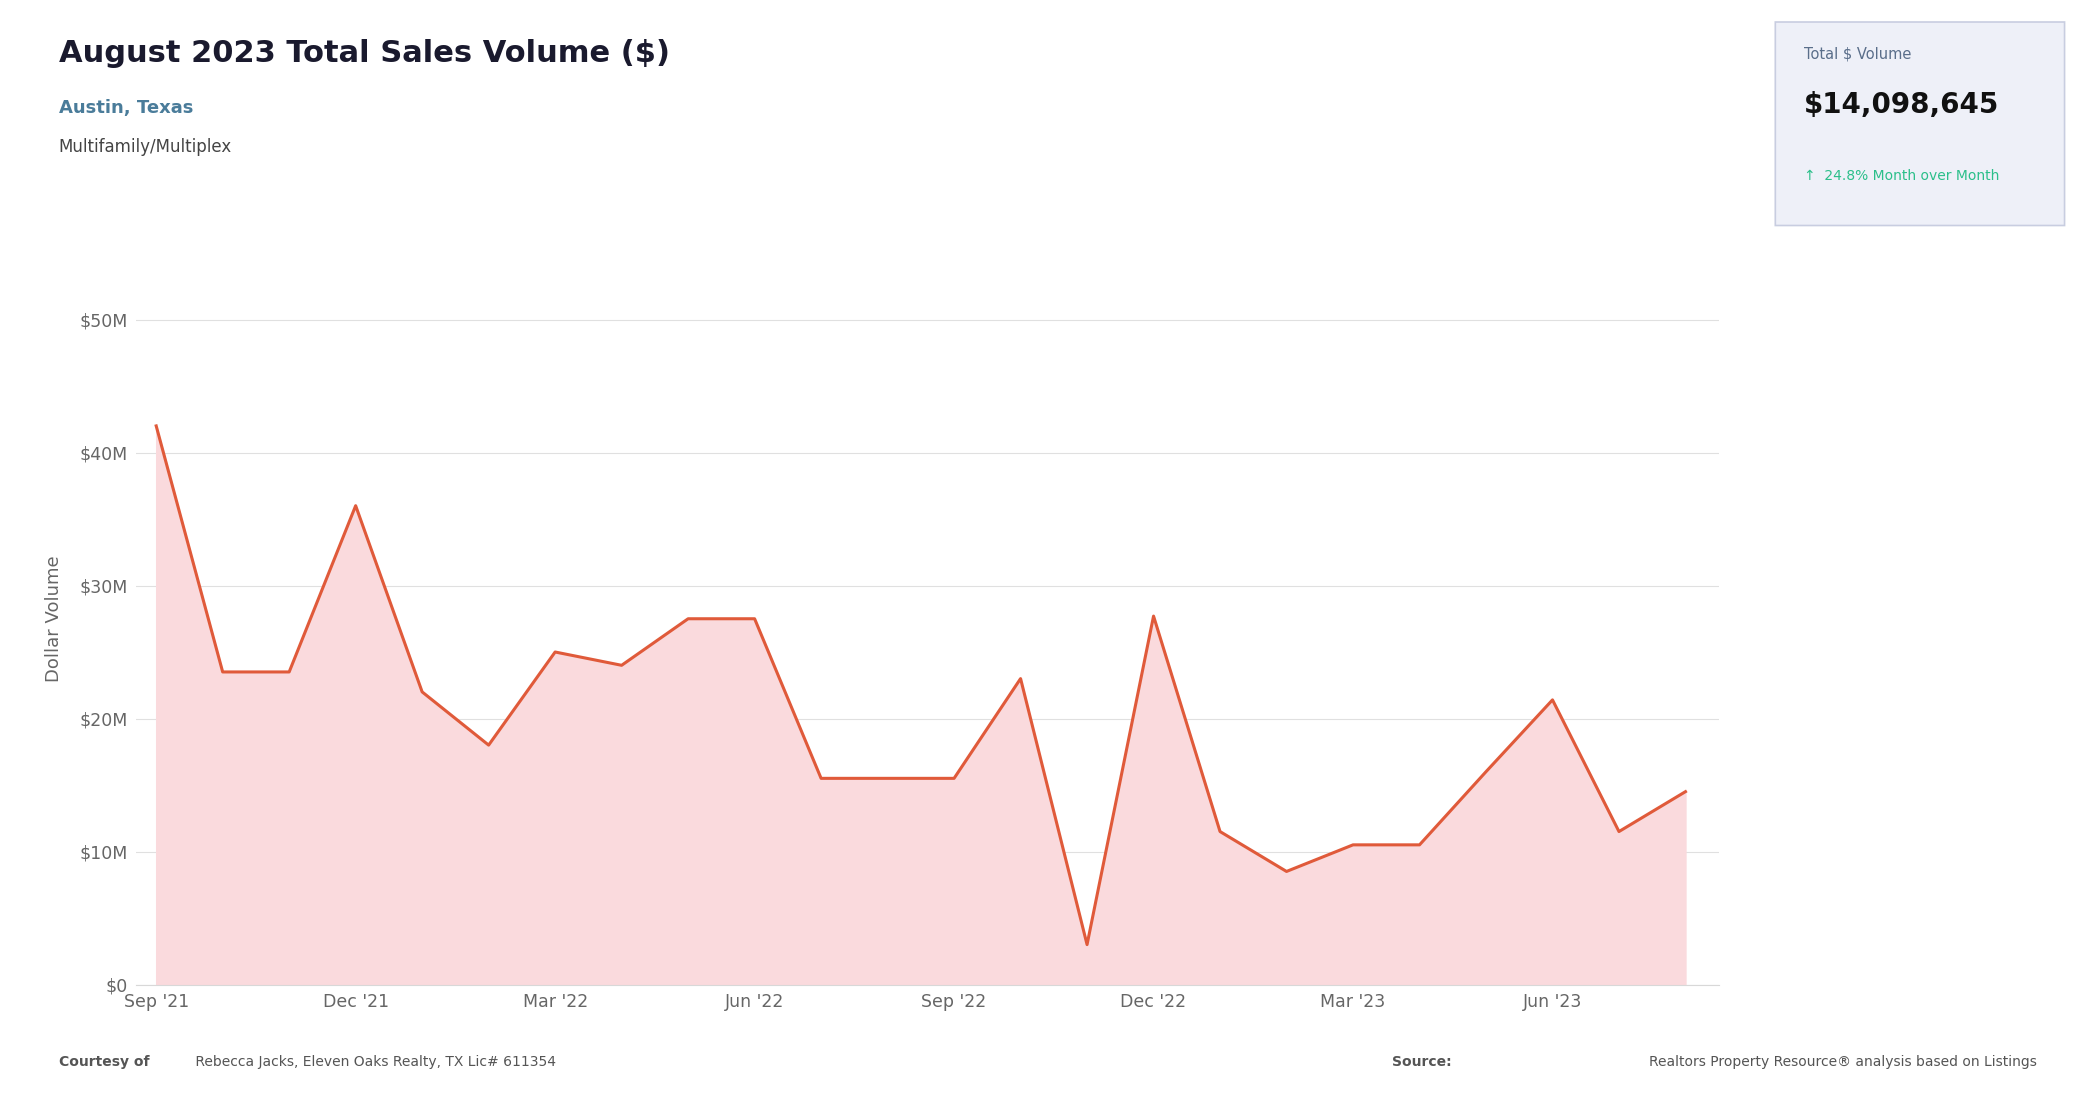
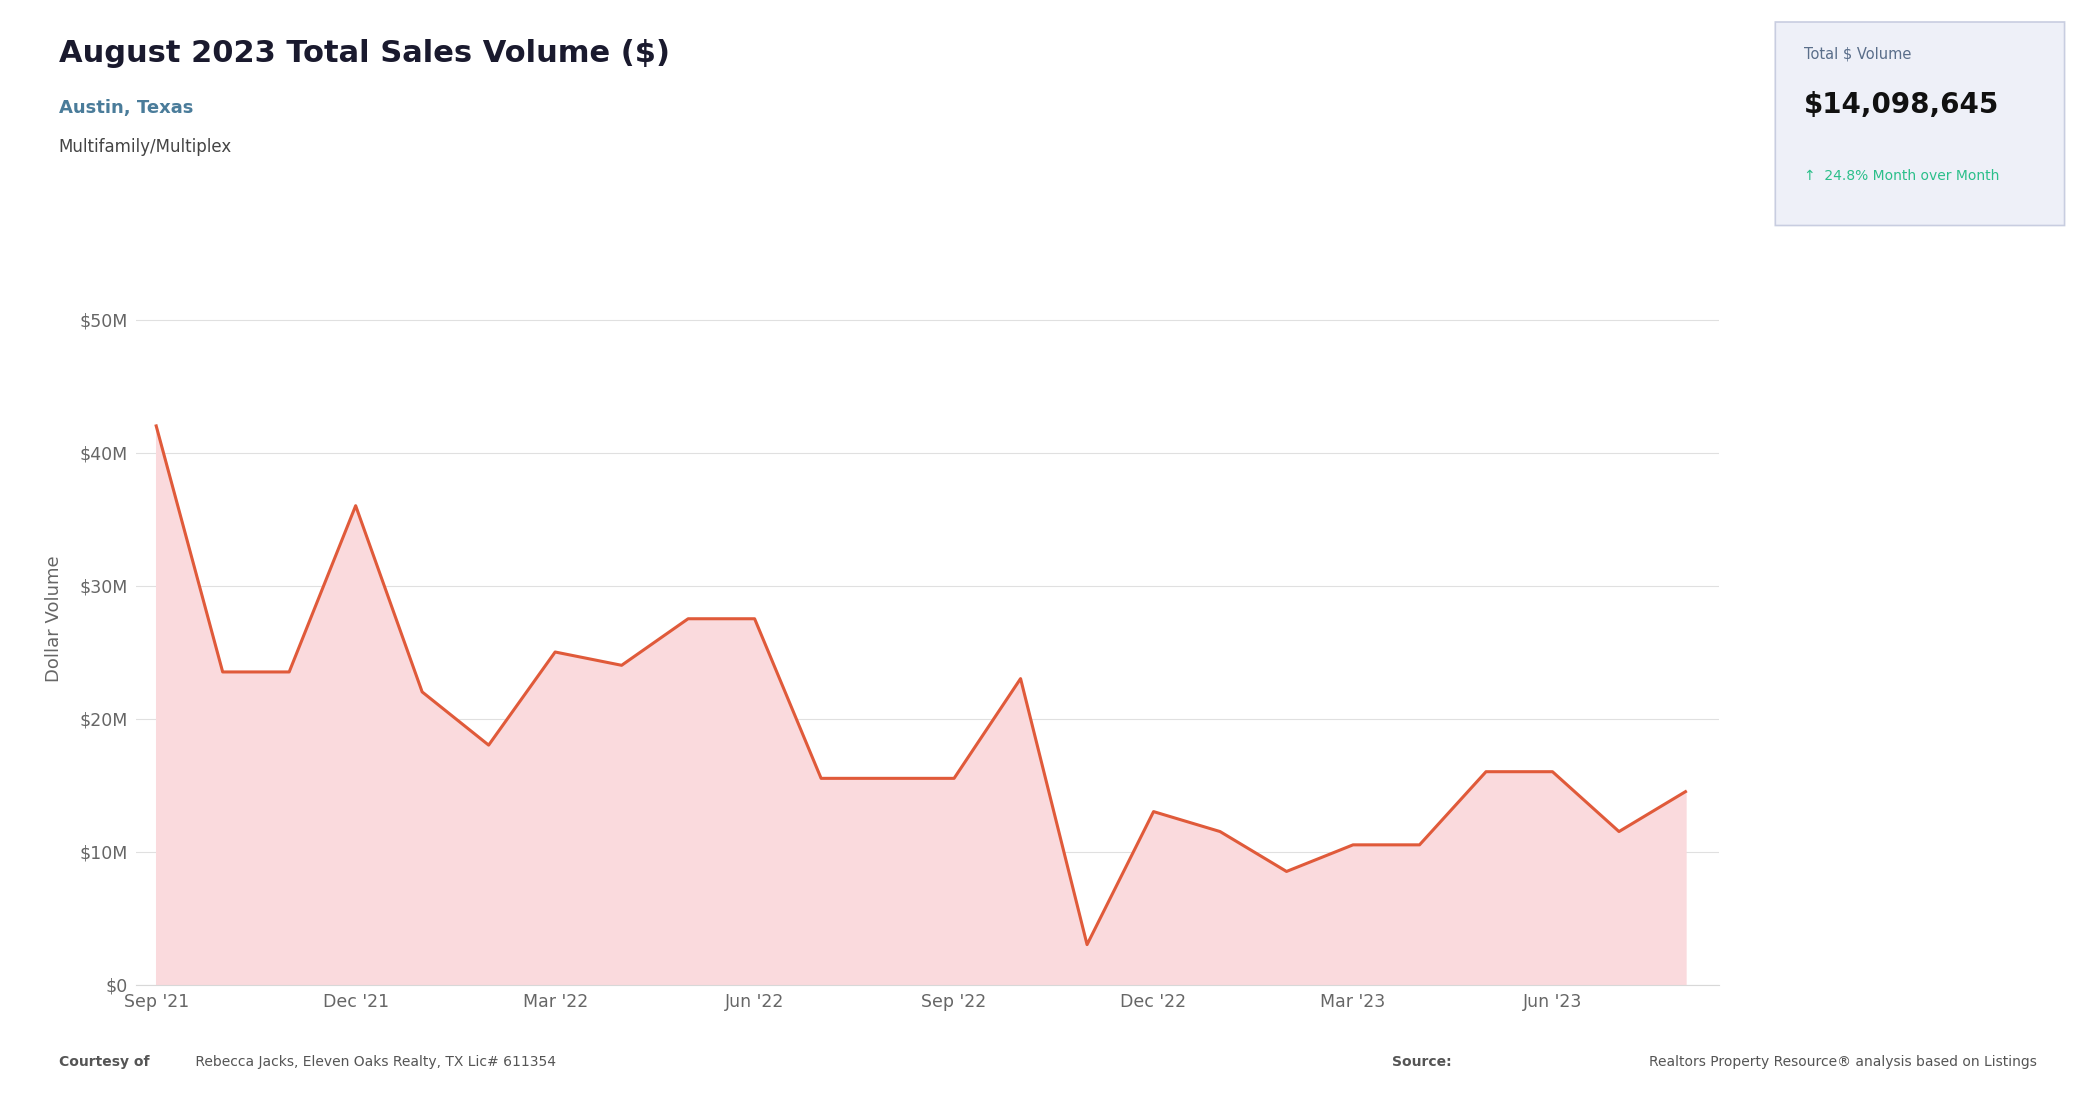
Dec '22: $27.7M -> $13.0M
Jun '23: $21.4M -> $16.0M
